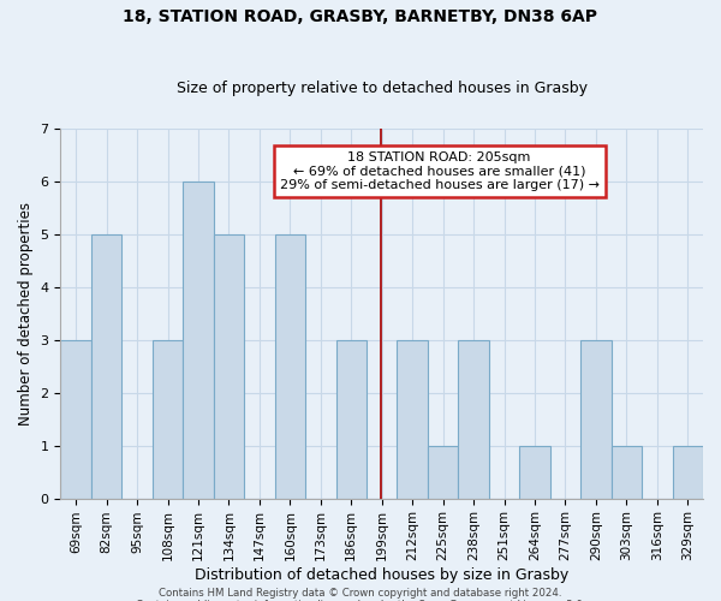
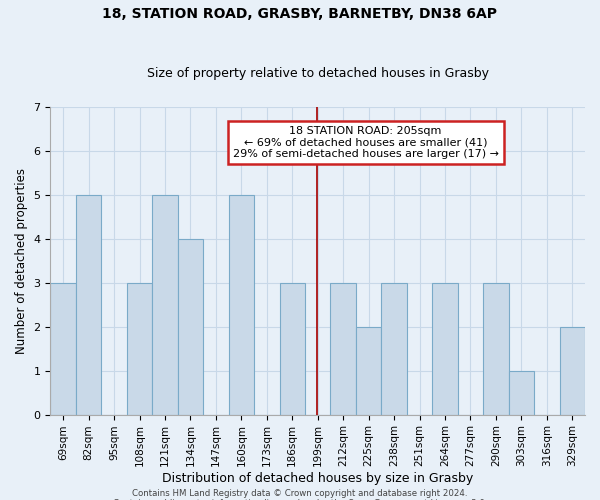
121sqm: 6 -> 5
134sqm: 5 -> 4
225sqm: 1 -> 2
264sqm: 1 -> 3
329sqm: 1 -> 2
